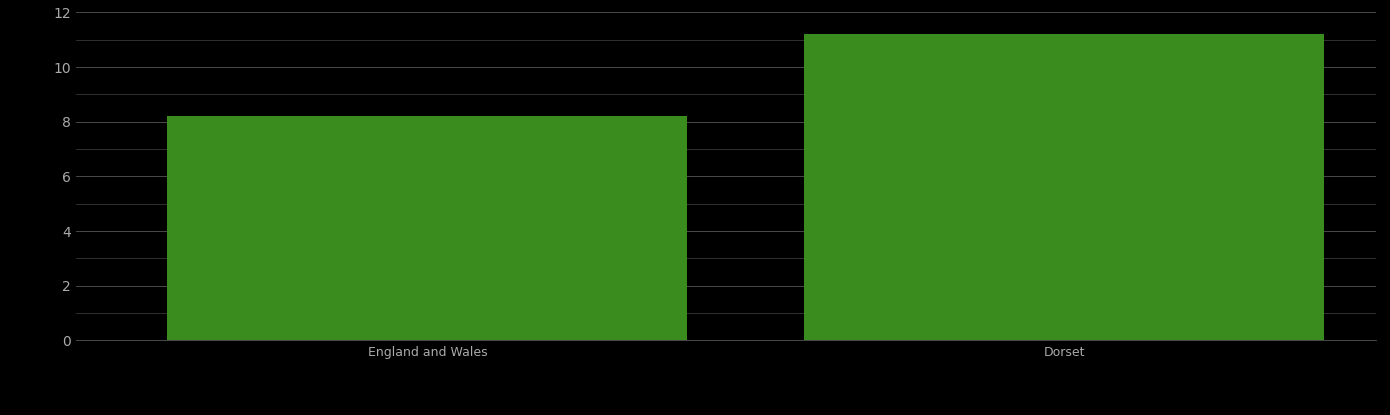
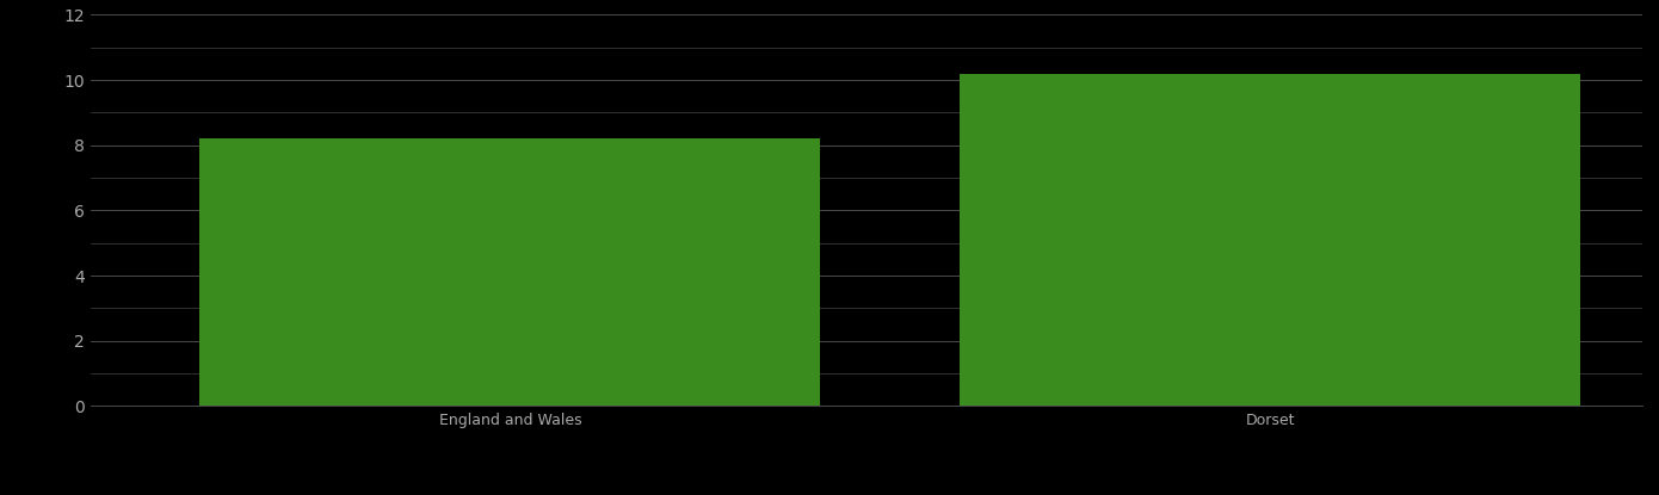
Dorset: 11.2 -> 10.2
